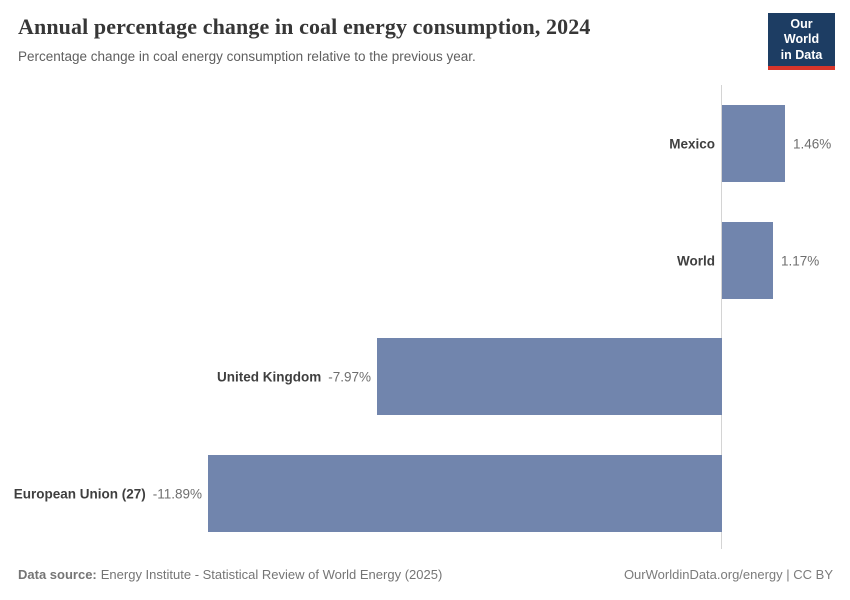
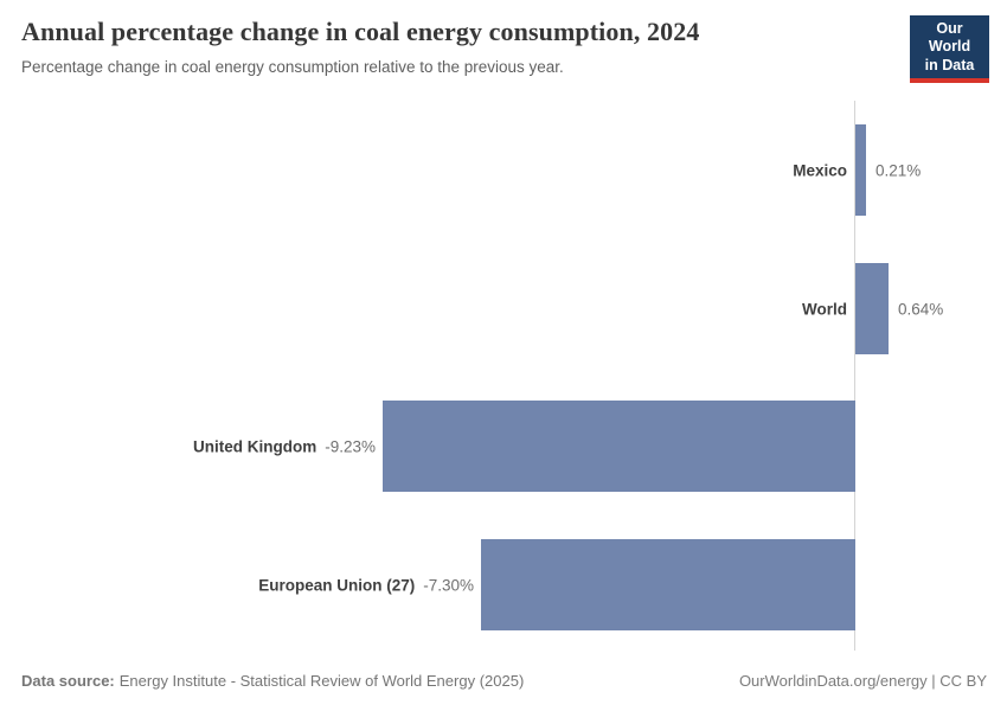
Mexico: 1.46% -> 0.21%
World: 1.17% -> 0.64%
United Kingdom: -7.97% -> -9.23%
European Union (27): -11.89% -> -7.30%
